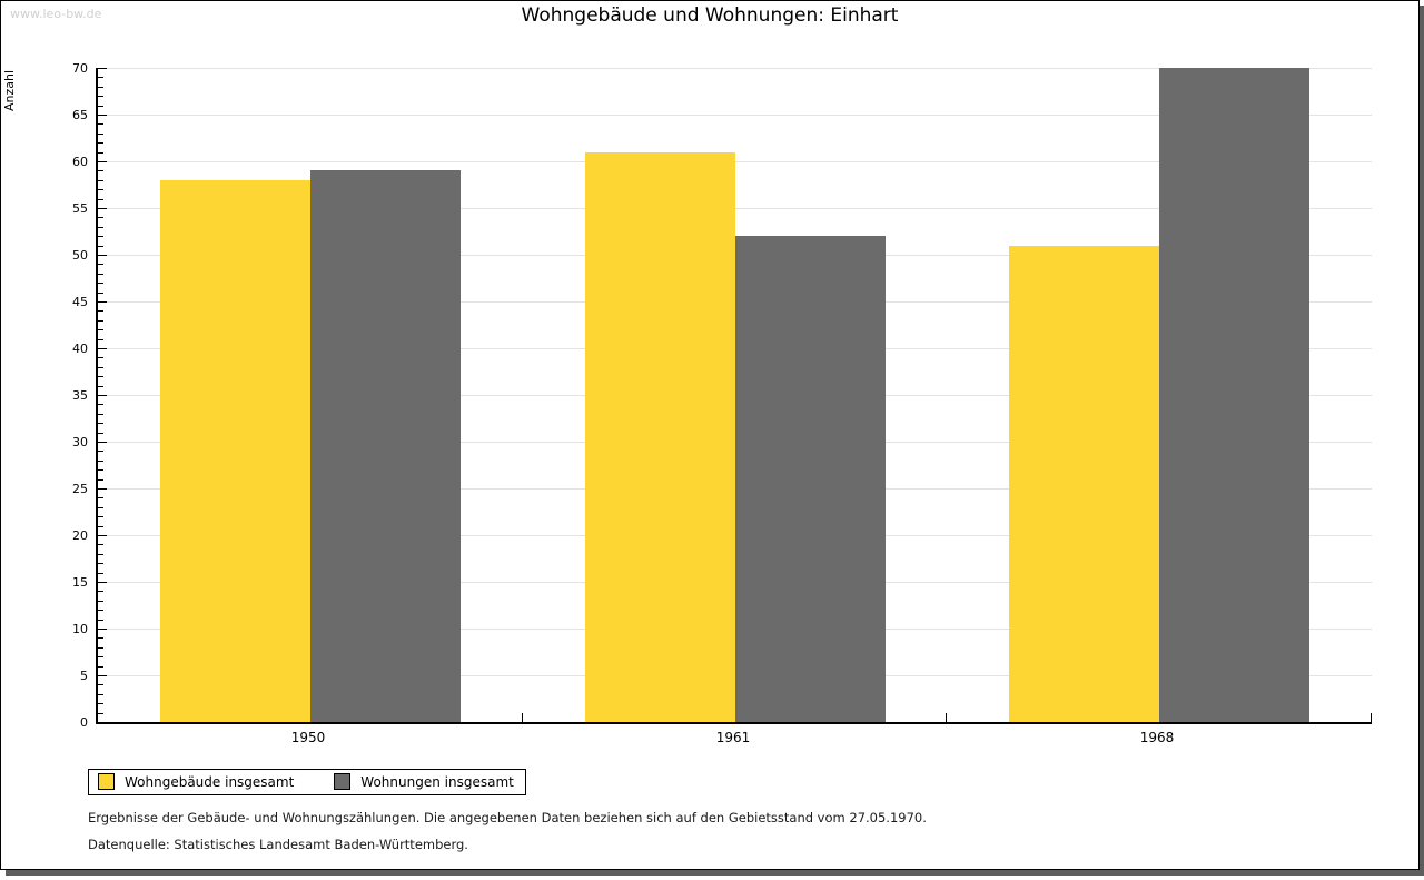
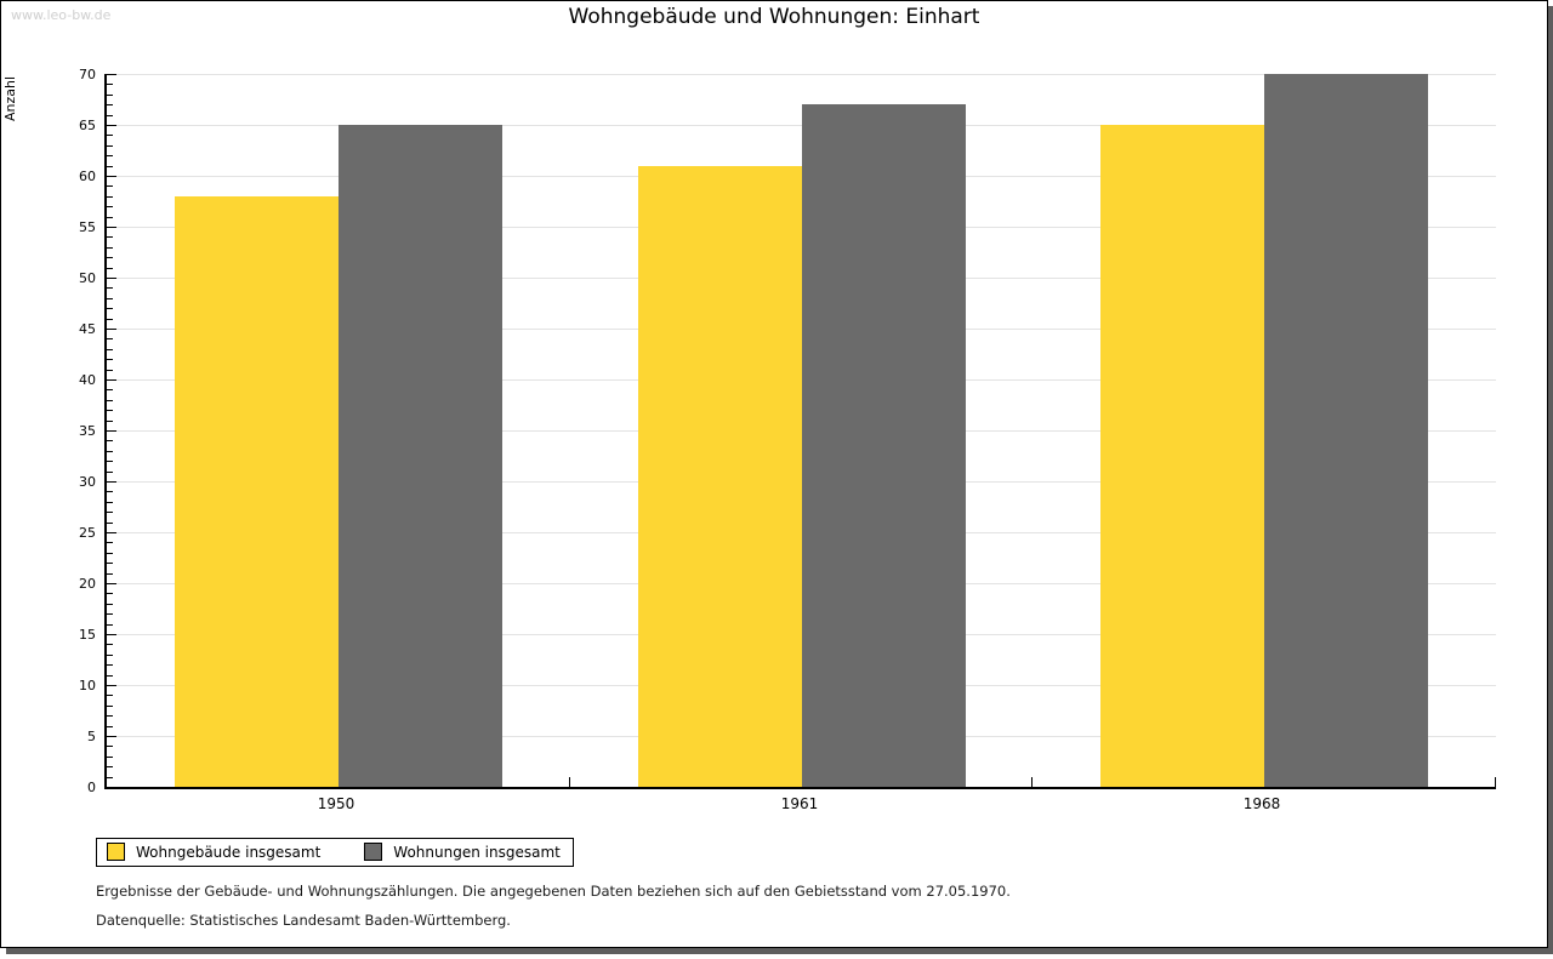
Wohnungen insgesamt/1950: 59 -> 65
Wohnungen insgesamt/1961: 52 -> 67
Wohngebäude insgesamt/1968: 51 -> 65
